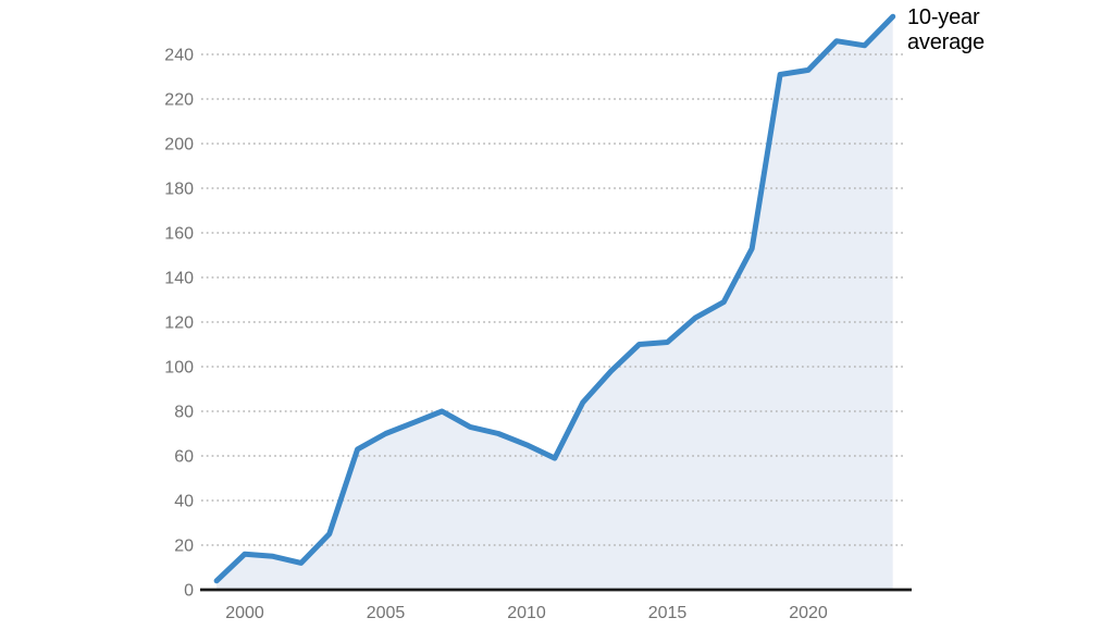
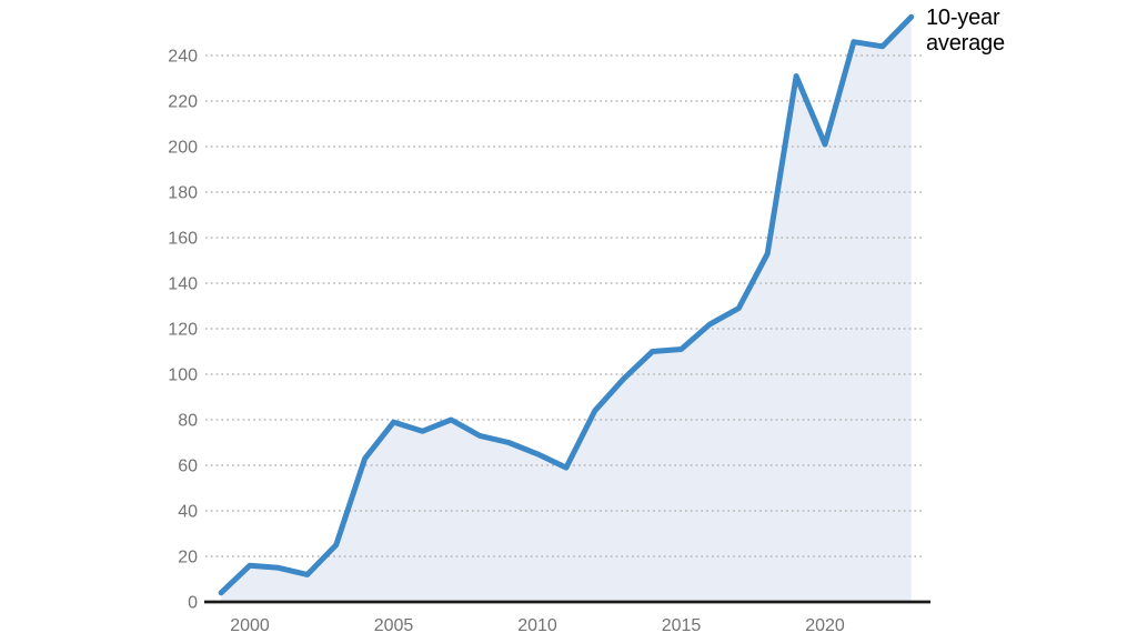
2005: 70 -> 79
2020: 233 -> 201
